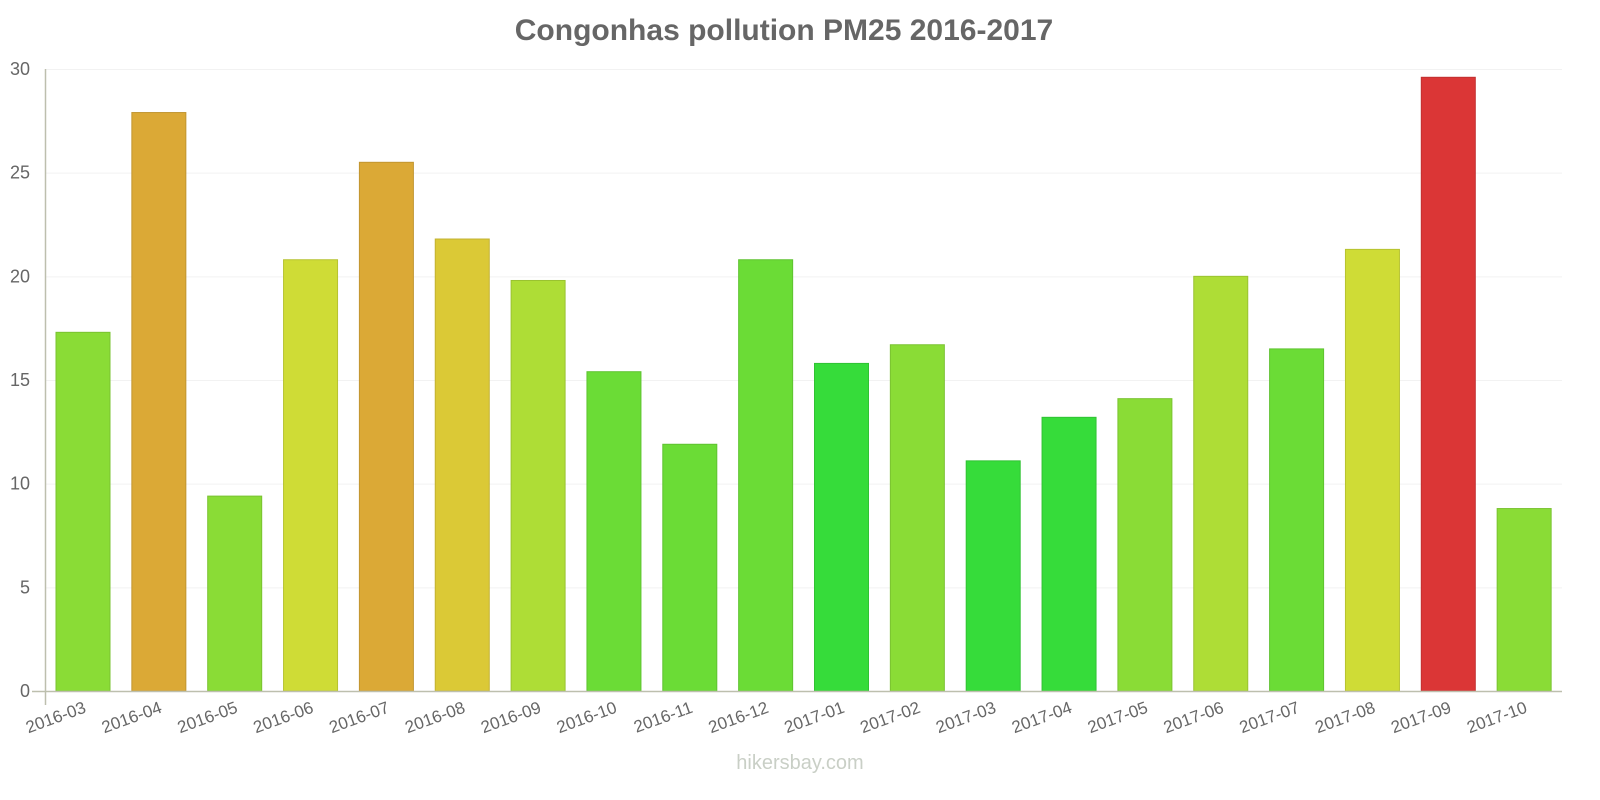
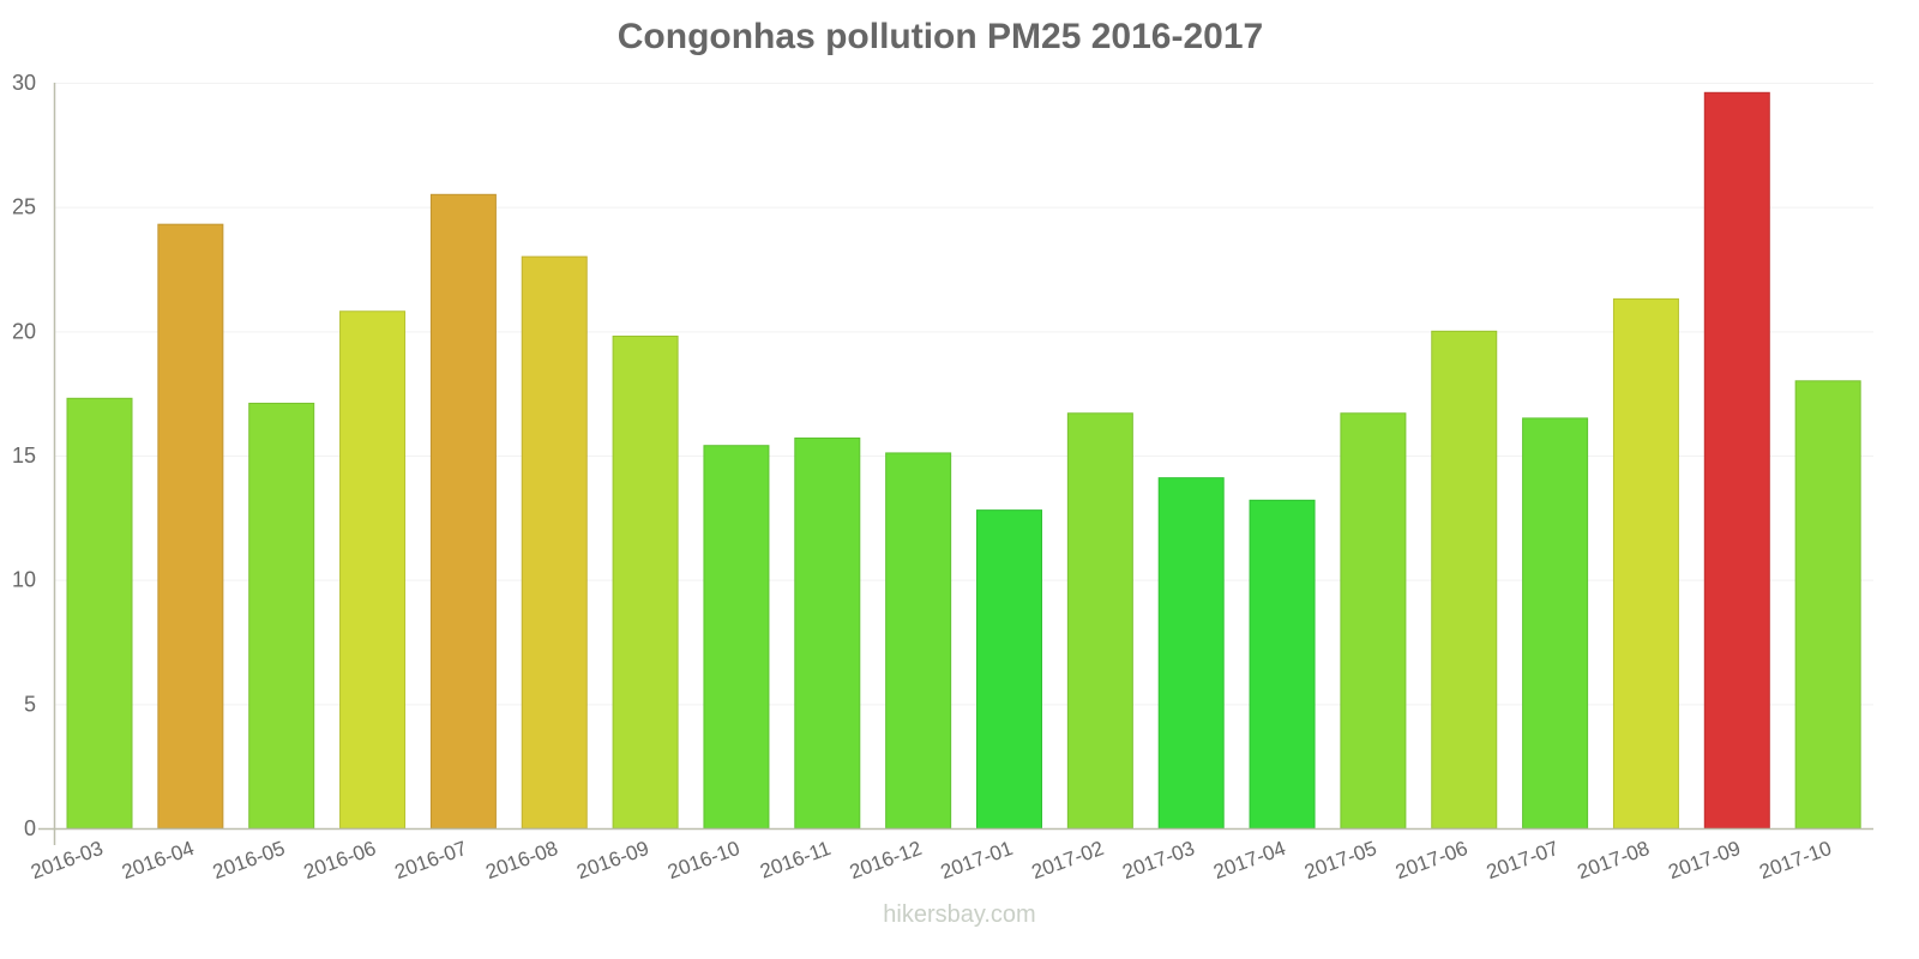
2016-04: 27.9 -> 24.3
2016-05: 9.4 -> 17.1
2016-08: 21.8 -> 23.0
2016-11: 11.9 -> 15.7
2016-12: 20.8 -> 15.1
2017-01: 15.8 -> 12.8
2017-03: 11.1 -> 14.1
2017-05: 14.1 -> 16.7
2017-10: 8.8 -> 18.0
